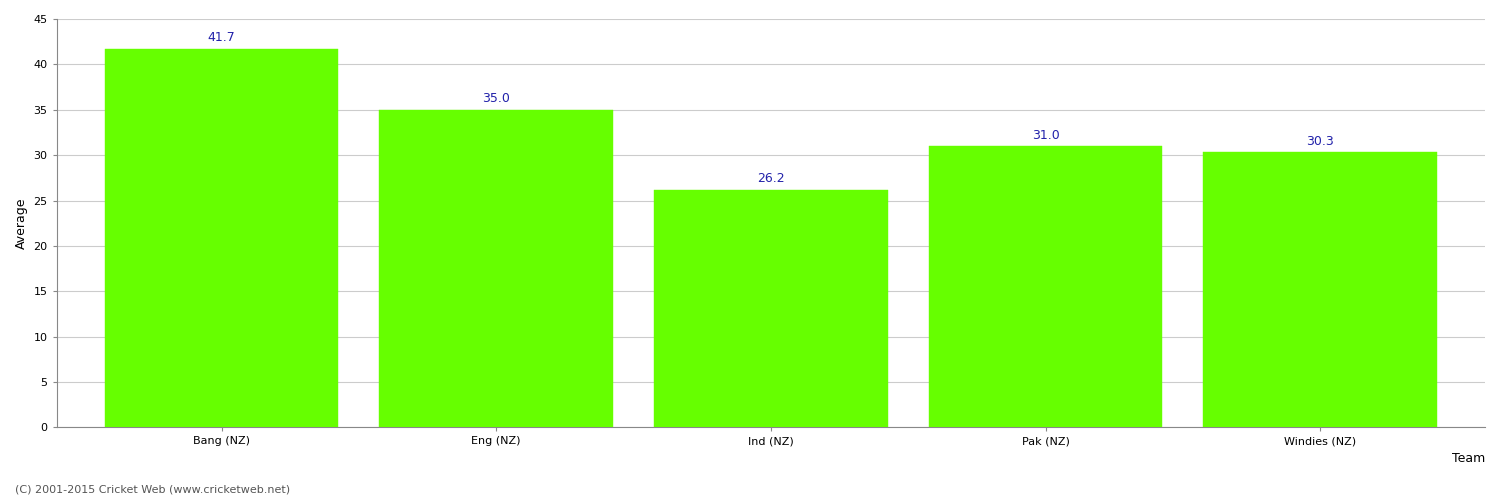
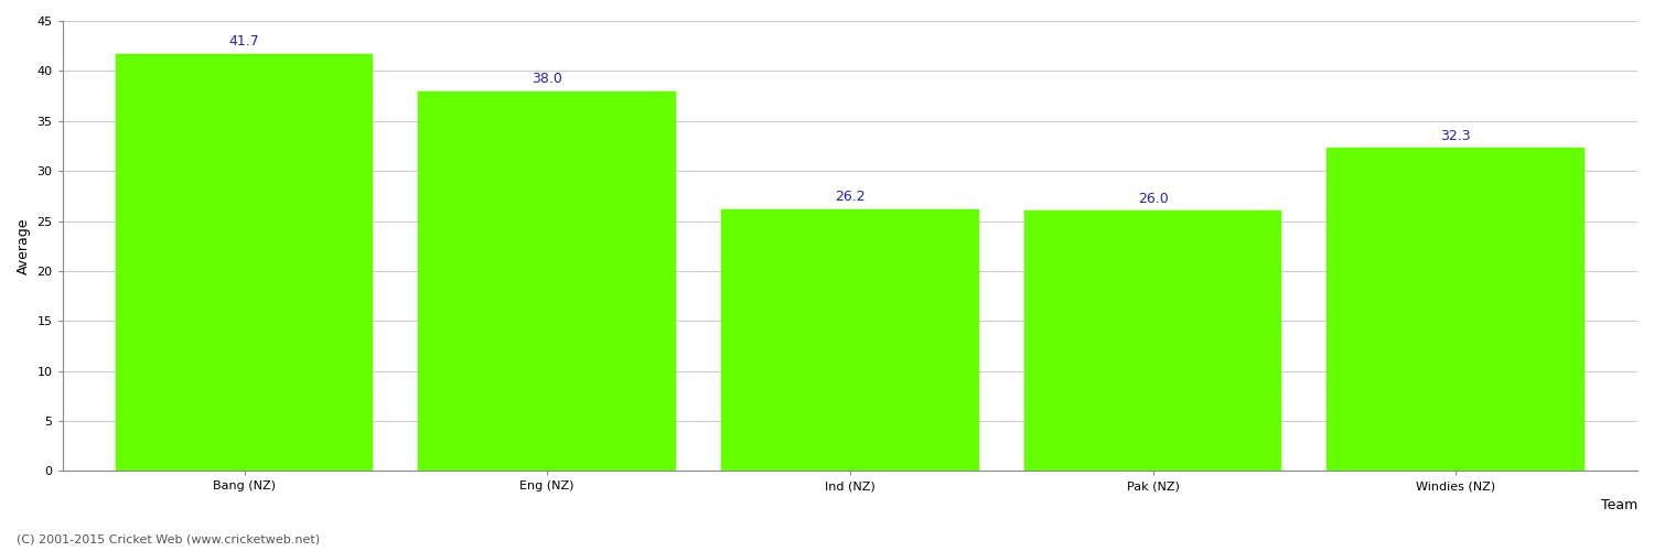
Eng (NZ): 35.0 -> 38.0
Pak (NZ): 31.0 -> 26.0
Windies (NZ): 30.3 -> 32.3
